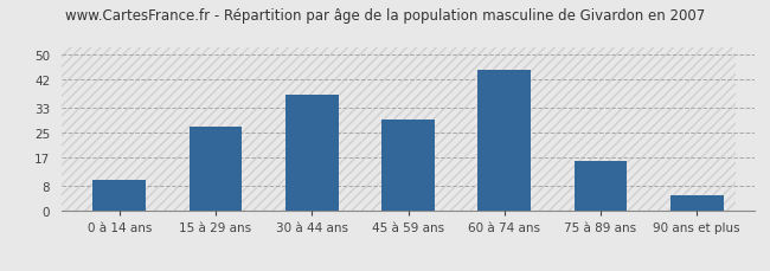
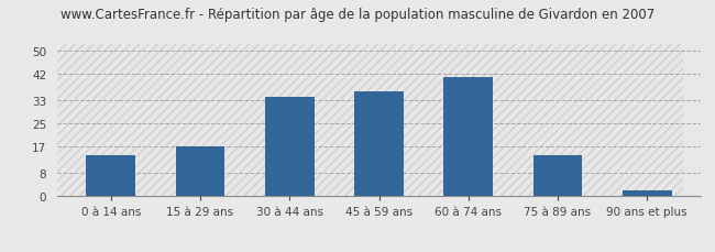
0 à 14 ans: 10 -> 14
15 à 29 ans: 27 -> 17
30 à 44 ans: 37 -> 34
45 à 59 ans: 29 -> 36
60 à 74 ans: 45 -> 41
75 à 89 ans: 16 -> 14
90 ans et plus: 5 -> 2
